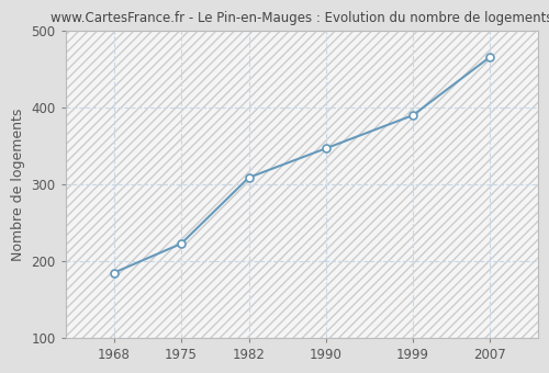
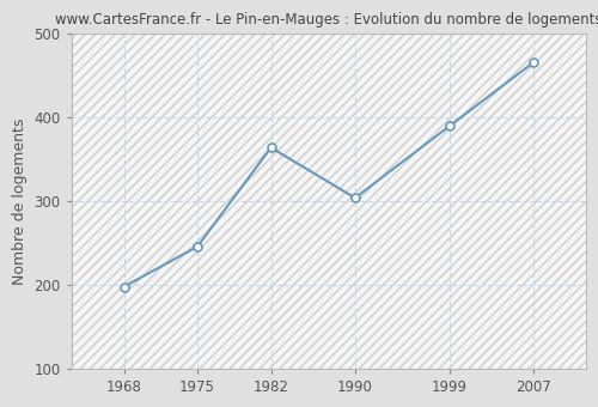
1968: 185 -> 198
1975: 223 -> 246
1982: 309 -> 364
1990: 347 -> 304
